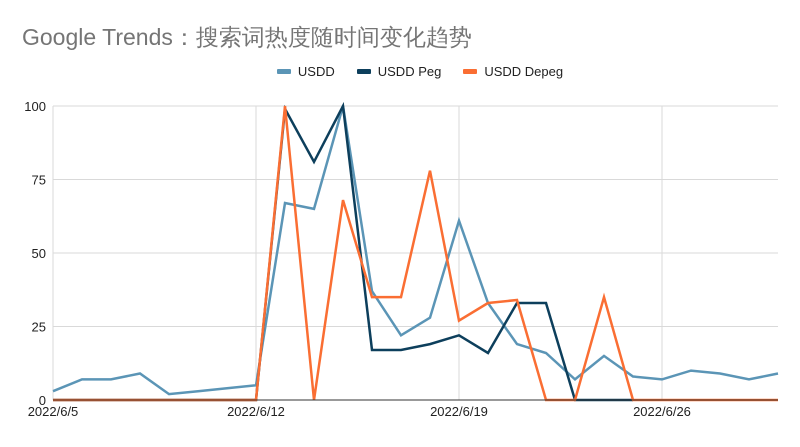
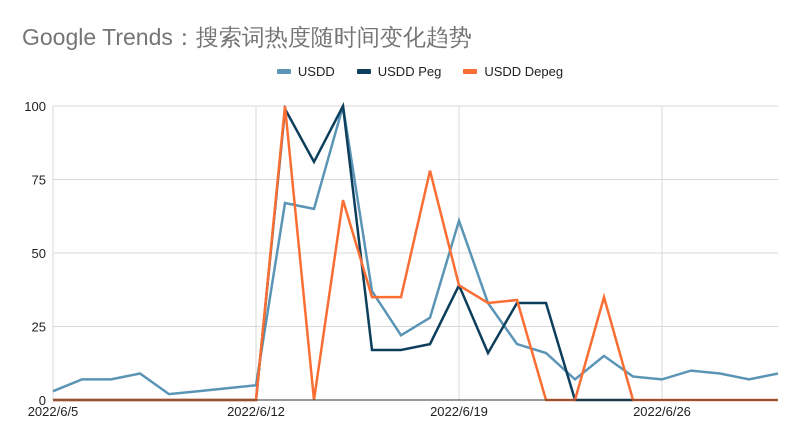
USDD Peg/2022/6/19: 22 -> 39
USDD Depeg/2022/6/19: 27 -> 39
